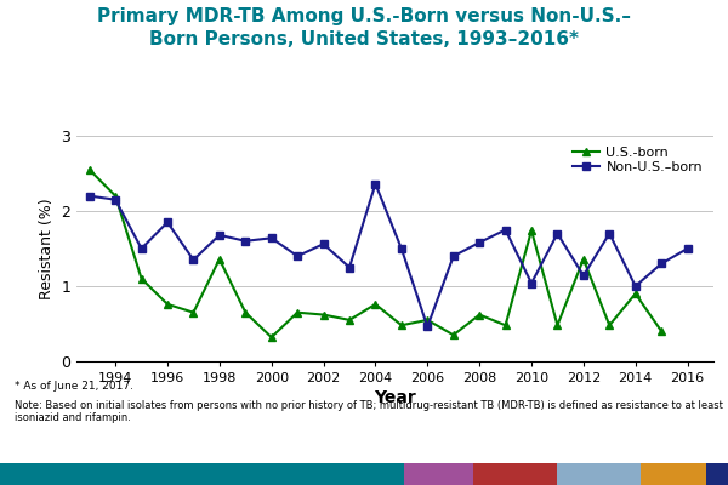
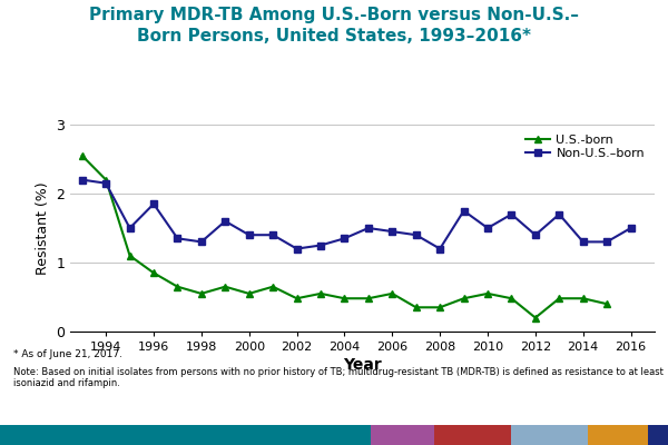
U.S.-born/1996: 0.76 -> 0.85
U.S.-born/1998: 1.36 -> 0.55
Non-U.S.–born/1998: 1.68 -> 1.30
U.S.-born/2000: 0.32 -> 0.55
Non-U.S.–born/2000: 1.64 -> 1.40
U.S.-born/2002: 0.62 -> 0.48
Non-U.S.–born/2002: 1.56 -> 1.20
U.S.-born/2004: 0.76 -> 0.48
Non-U.S.–born/2004: 2.36 -> 1.35
Non-U.S.–born/2006: 0.46 -> 1.45
U.S.-born/2008: 0.62 -> 0.35
Non-U.S.–born/2008: 1.58 -> 1.20
U.S.-born/2010: 1.74 -> 0.55
Non-U.S.–born/2010: 1.04 -> 1.50
U.S.-born/2012: 1.36 -> 0.20
Non-U.S.–born/2012: 1.14 -> 1.40
U.S.-born/2014: 0.90 -> 0.48
Non-U.S.–born/2014: 1.00 -> 1.30
